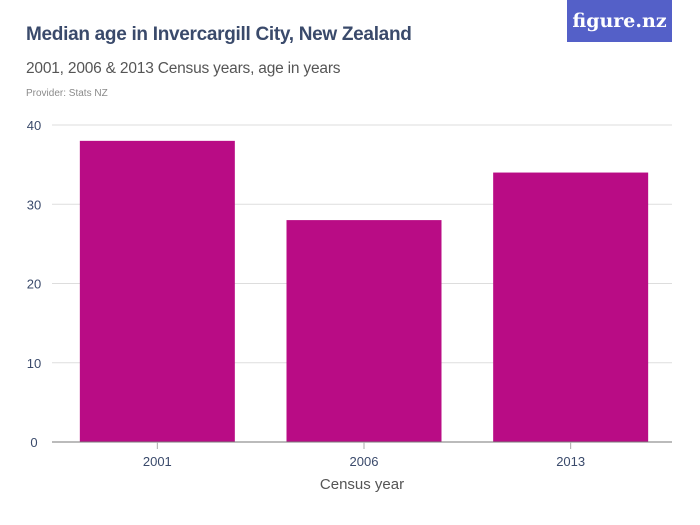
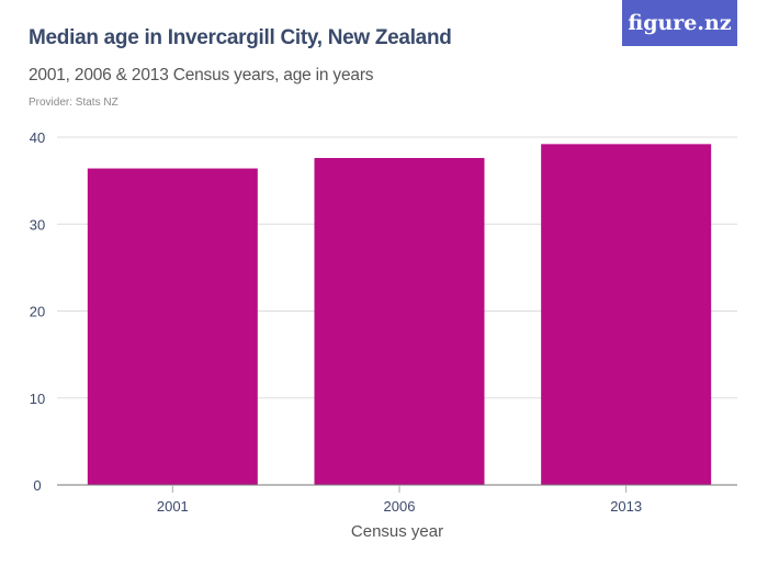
2001: 38 -> 36
2006: 28 -> 38
2013: 34 -> 39
